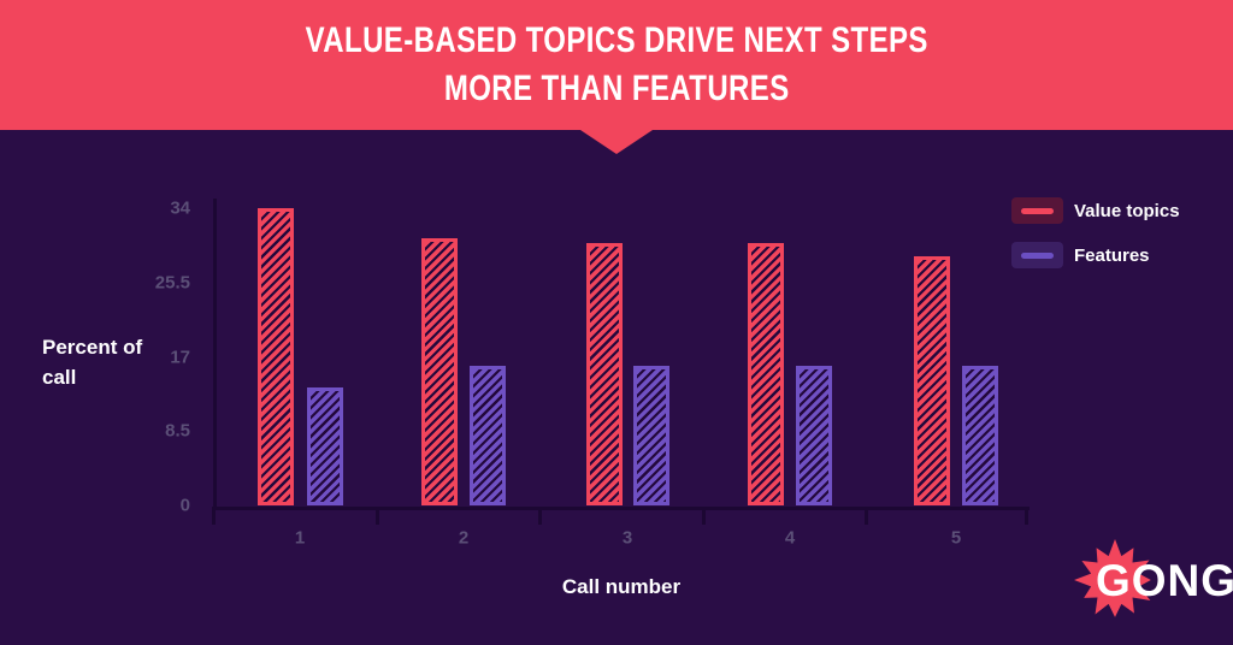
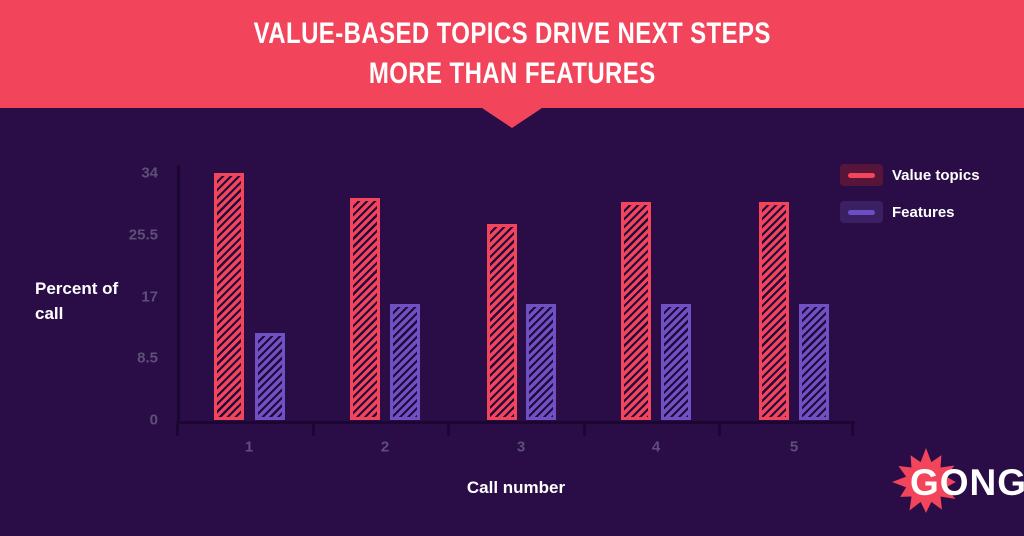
Features/1: 14 -> 12
Value topics/3: 30 -> 27
Value topics/5: 28 -> 30
